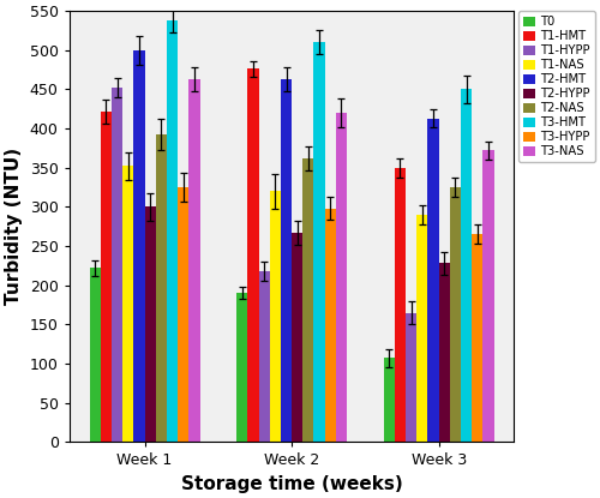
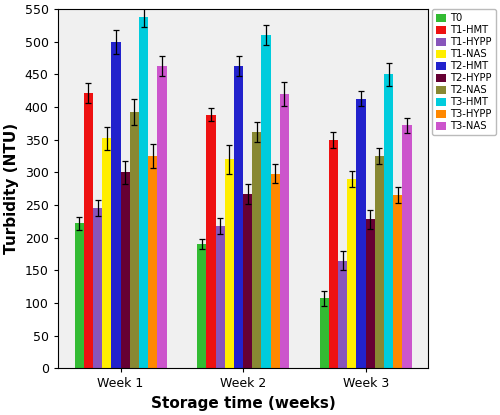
T1-HYPP/Week 1: 452 -> 245
T1-HMT/Week 2: 476 -> 388
